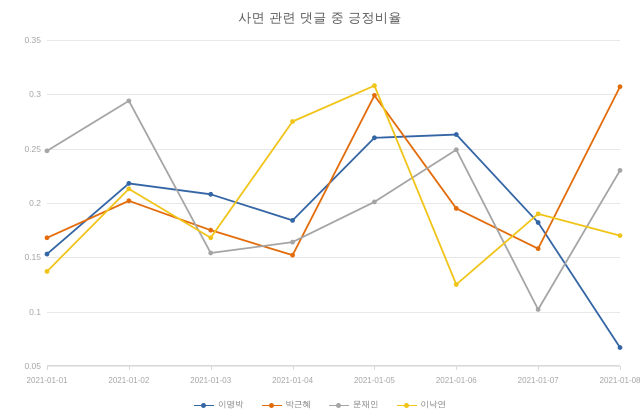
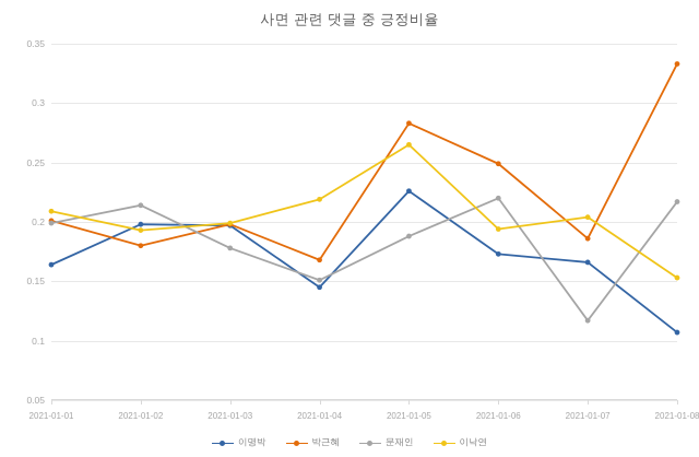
이명박/2021-01-01: 0.153 -> 0.164
박근혜/2021-01-01: 0.168 -> 0.201
문재인/2021-01-01: 0.248 -> 0.199
이낙연/2021-01-01: 0.137 -> 0.209
이명박/2021-01-02: 0.218 -> 0.198
박근혜/2021-01-02: 0.202 -> 0.180
문재인/2021-01-02: 0.294 -> 0.214
이낙연/2021-01-02: 0.213 -> 0.193
이명박/2021-01-03: 0.208 -> 0.197
박근혜/2021-01-03: 0.175 -> 0.198
문재인/2021-01-03: 0.154 -> 0.178
이낙연/2021-01-03: 0.168 -> 0.199
이명박/2021-01-04: 0.184 -> 0.145
박근혜/2021-01-04: 0.152 -> 0.168
문재인/2021-01-04: 0.164 -> 0.151
이낙연/2021-01-04: 0.275 -> 0.219
이명박/2021-01-05: 0.260 -> 0.226
박근혜/2021-01-05: 0.299 -> 0.283
문재인/2021-01-05: 0.201 -> 0.188
이낙연/2021-01-05: 0.308 -> 0.265
이명박/2021-01-06: 0.263 -> 0.173
박근혜/2021-01-06: 0.195 -> 0.249
문재인/2021-01-06: 0.249 -> 0.220
이낙연/2021-01-06: 0.125 -> 0.194
이명박/2021-01-07: 0.182 -> 0.166
박근혜/2021-01-07: 0.158 -> 0.186
문재인/2021-01-07: 0.102 -> 0.117
이낙연/2021-01-07: 0.190 -> 0.204
이명박/2021-01-08: 0.067 -> 0.107
박근혜/2021-01-08: 0.307 -> 0.333
문재인/2021-01-08: 0.230 -> 0.217
이낙연/2021-01-08: 0.170 -> 0.153
